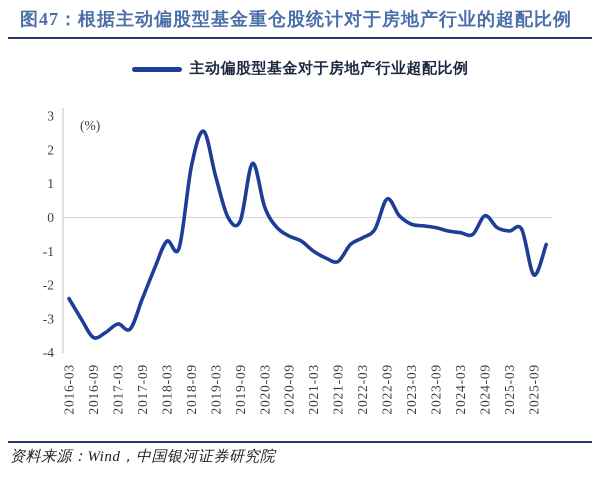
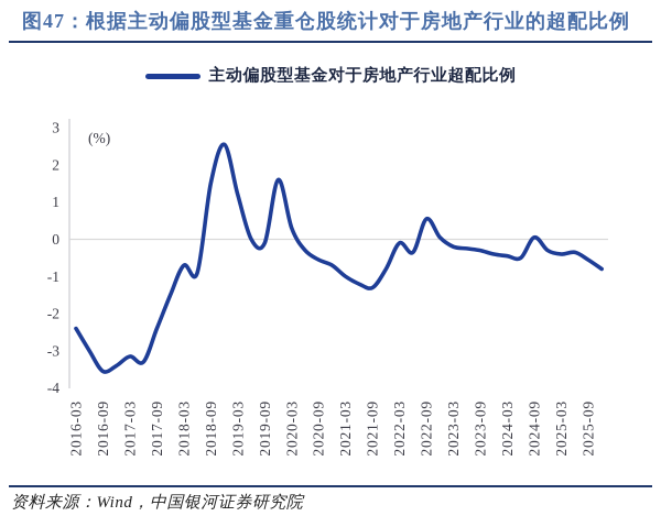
2022-03: -0.6 -> -0.1
2025-09: -1.7 -> -0.6
